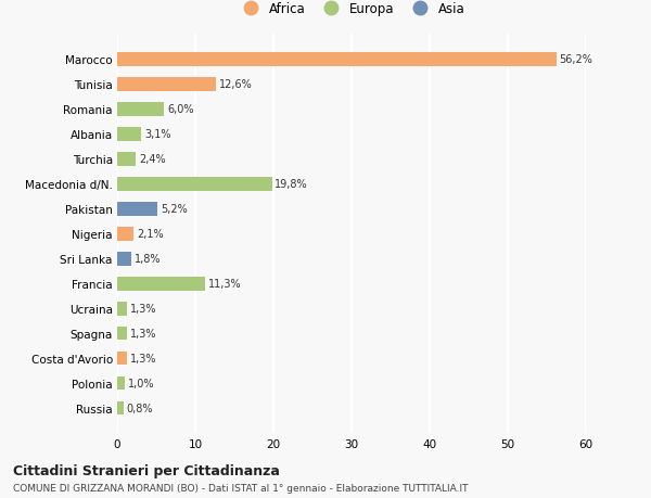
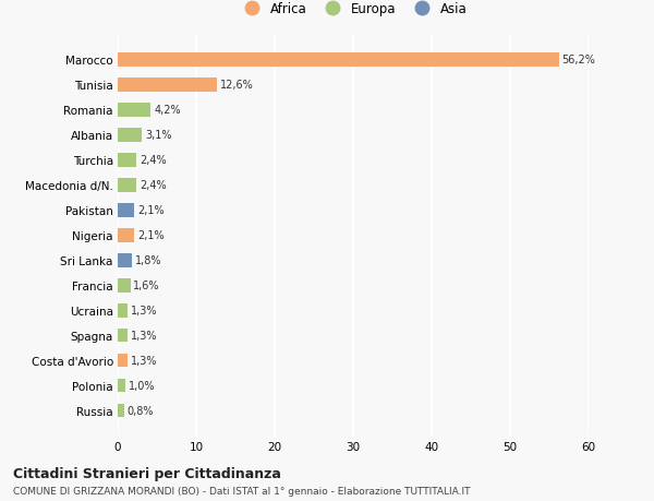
Romania: 6,0% -> 4,2%
Macedonia d/N.: 19,8% -> 2,4%
Pakistan: 5,2% -> 2,1%
Francia: 11,3% -> 1,6%
